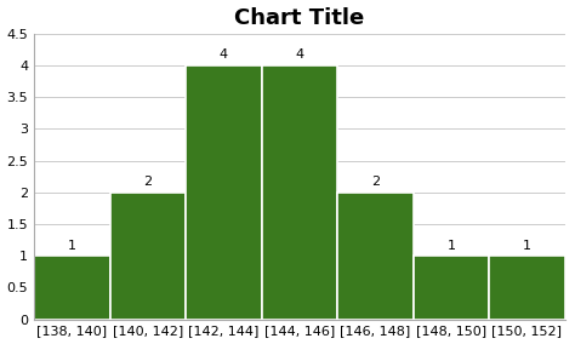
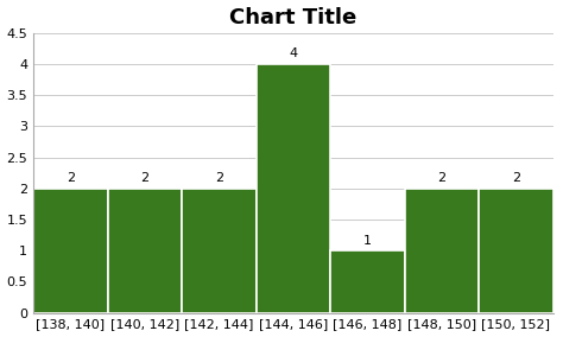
[138, 140]: 1 -> 2
[142, 144]: 4 -> 2
[146, 148]: 2 -> 1
[148, 150]: 1 -> 2
[150, 152]: 1 -> 2
